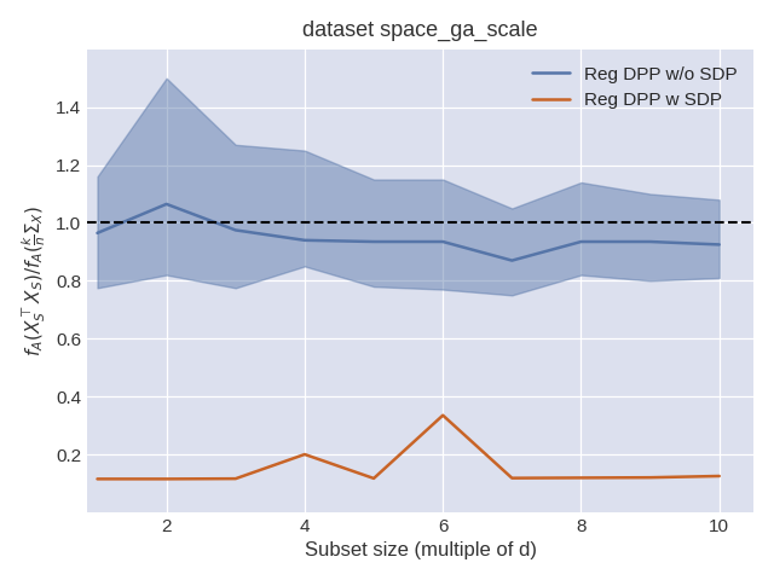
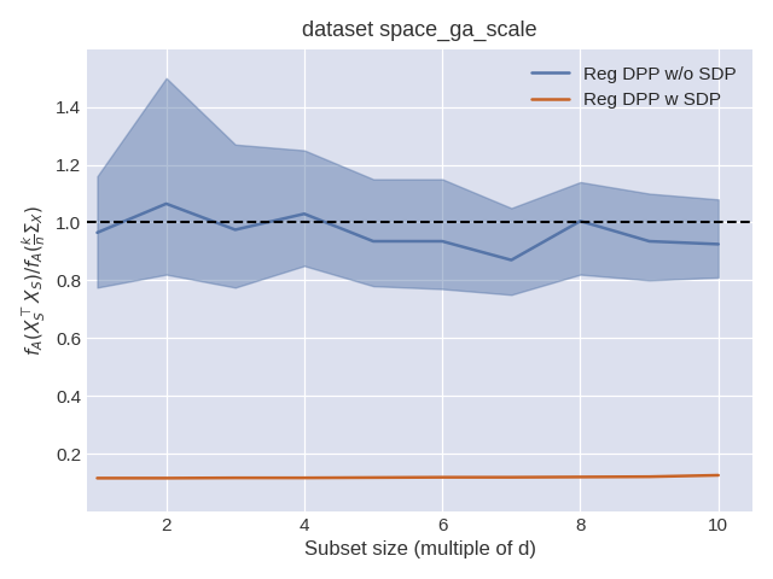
Reg DPP w/o SDP/4: 0.940 -> 1.030
Reg DPP w SDP/4: 0.200 -> 0.116
Reg DPP w SDP/6: 0.335 -> 0.118
Reg DPP w/o SDP/8: 0.935 -> 1.005
